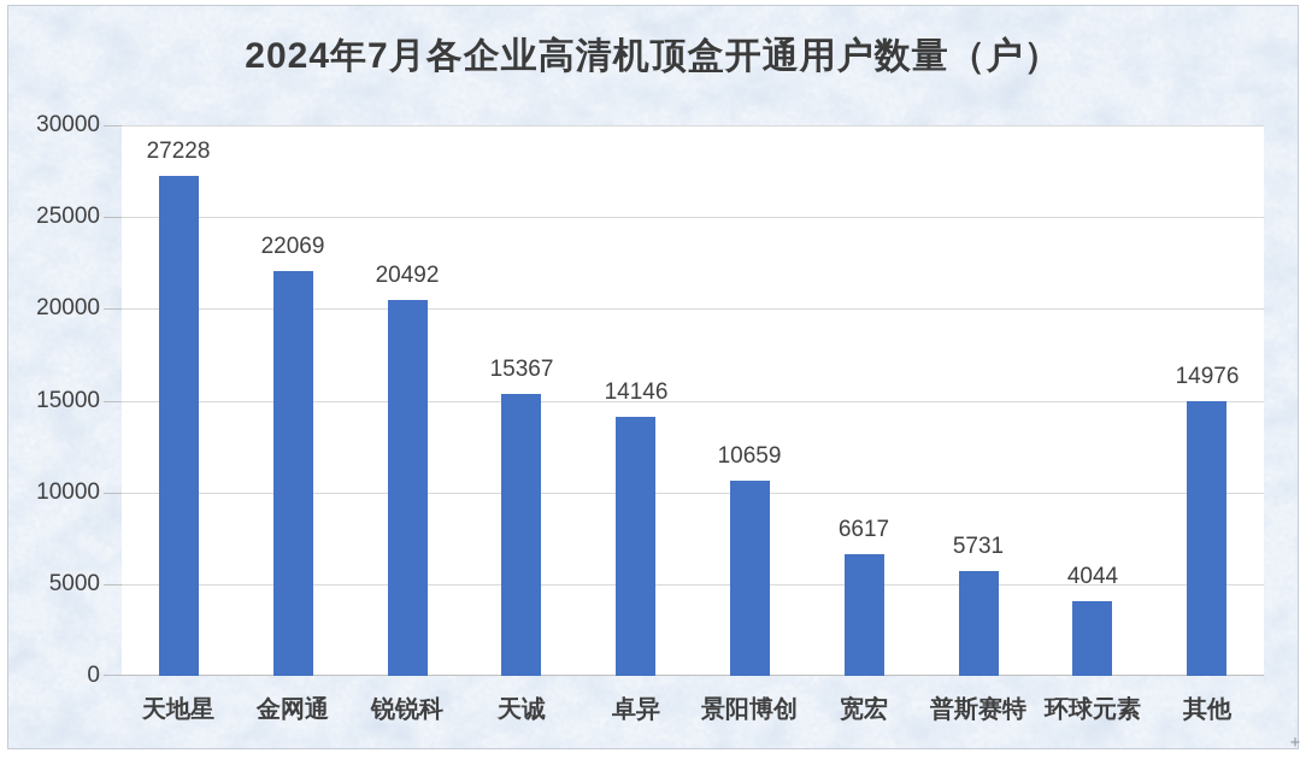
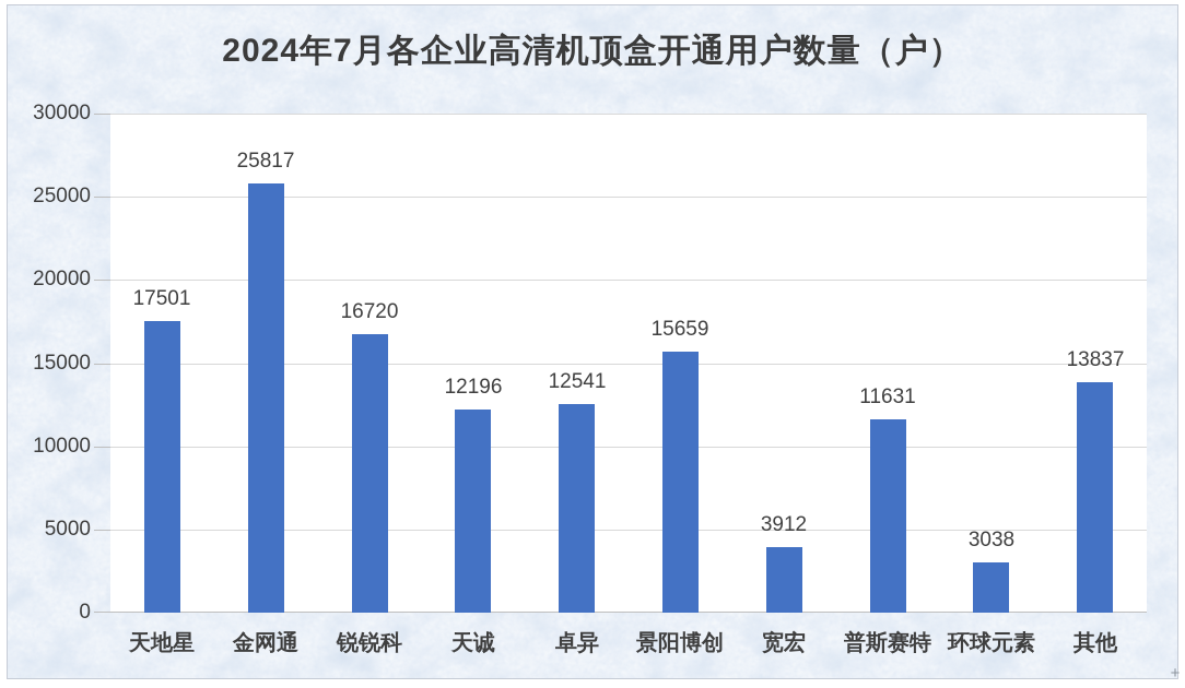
天地星: 27228 -> 17501
金网通: 22069 -> 25817
锐锐科: 20492 -> 16720
天诚: 15367 -> 12196
卓异: 14146 -> 12541
景阳博创: 10659 -> 15659
宽宏: 6617 -> 3912
普斯赛特: 5731 -> 11631
环球元素: 4044 -> 3038
其他: 14976 -> 13837
